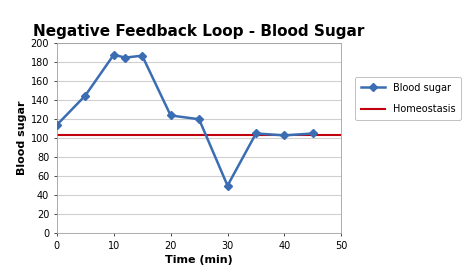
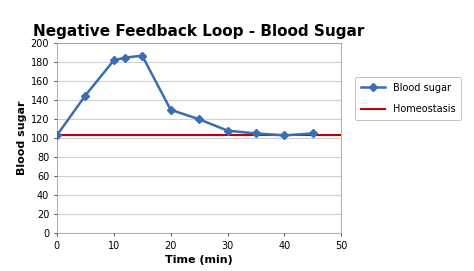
0: 114 -> 103
10: 188 -> 182
20: 124 -> 130
30: 50 -> 108
